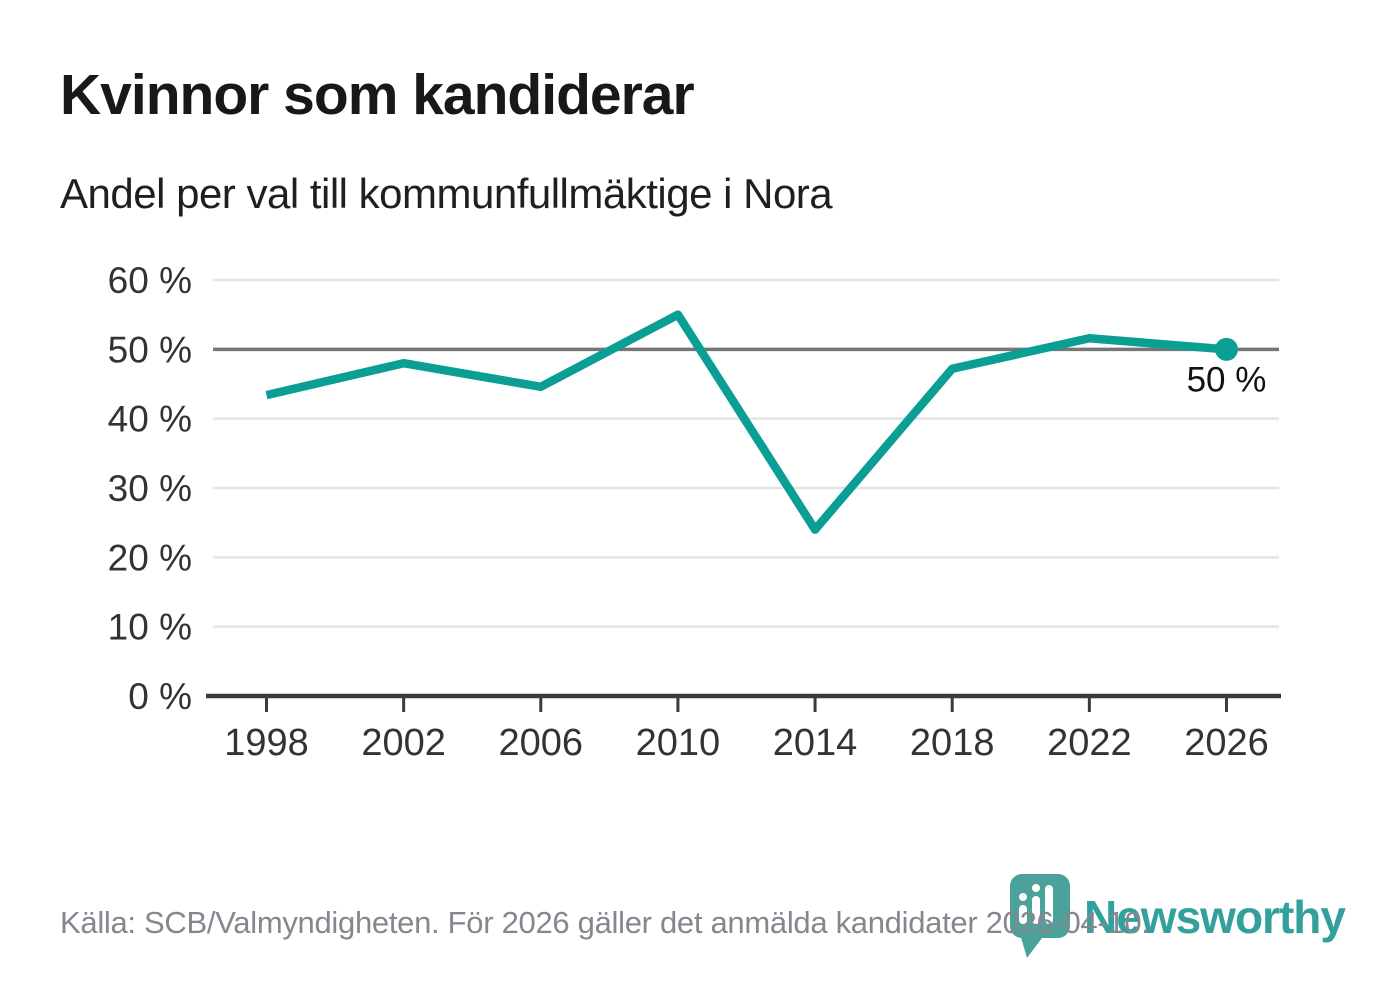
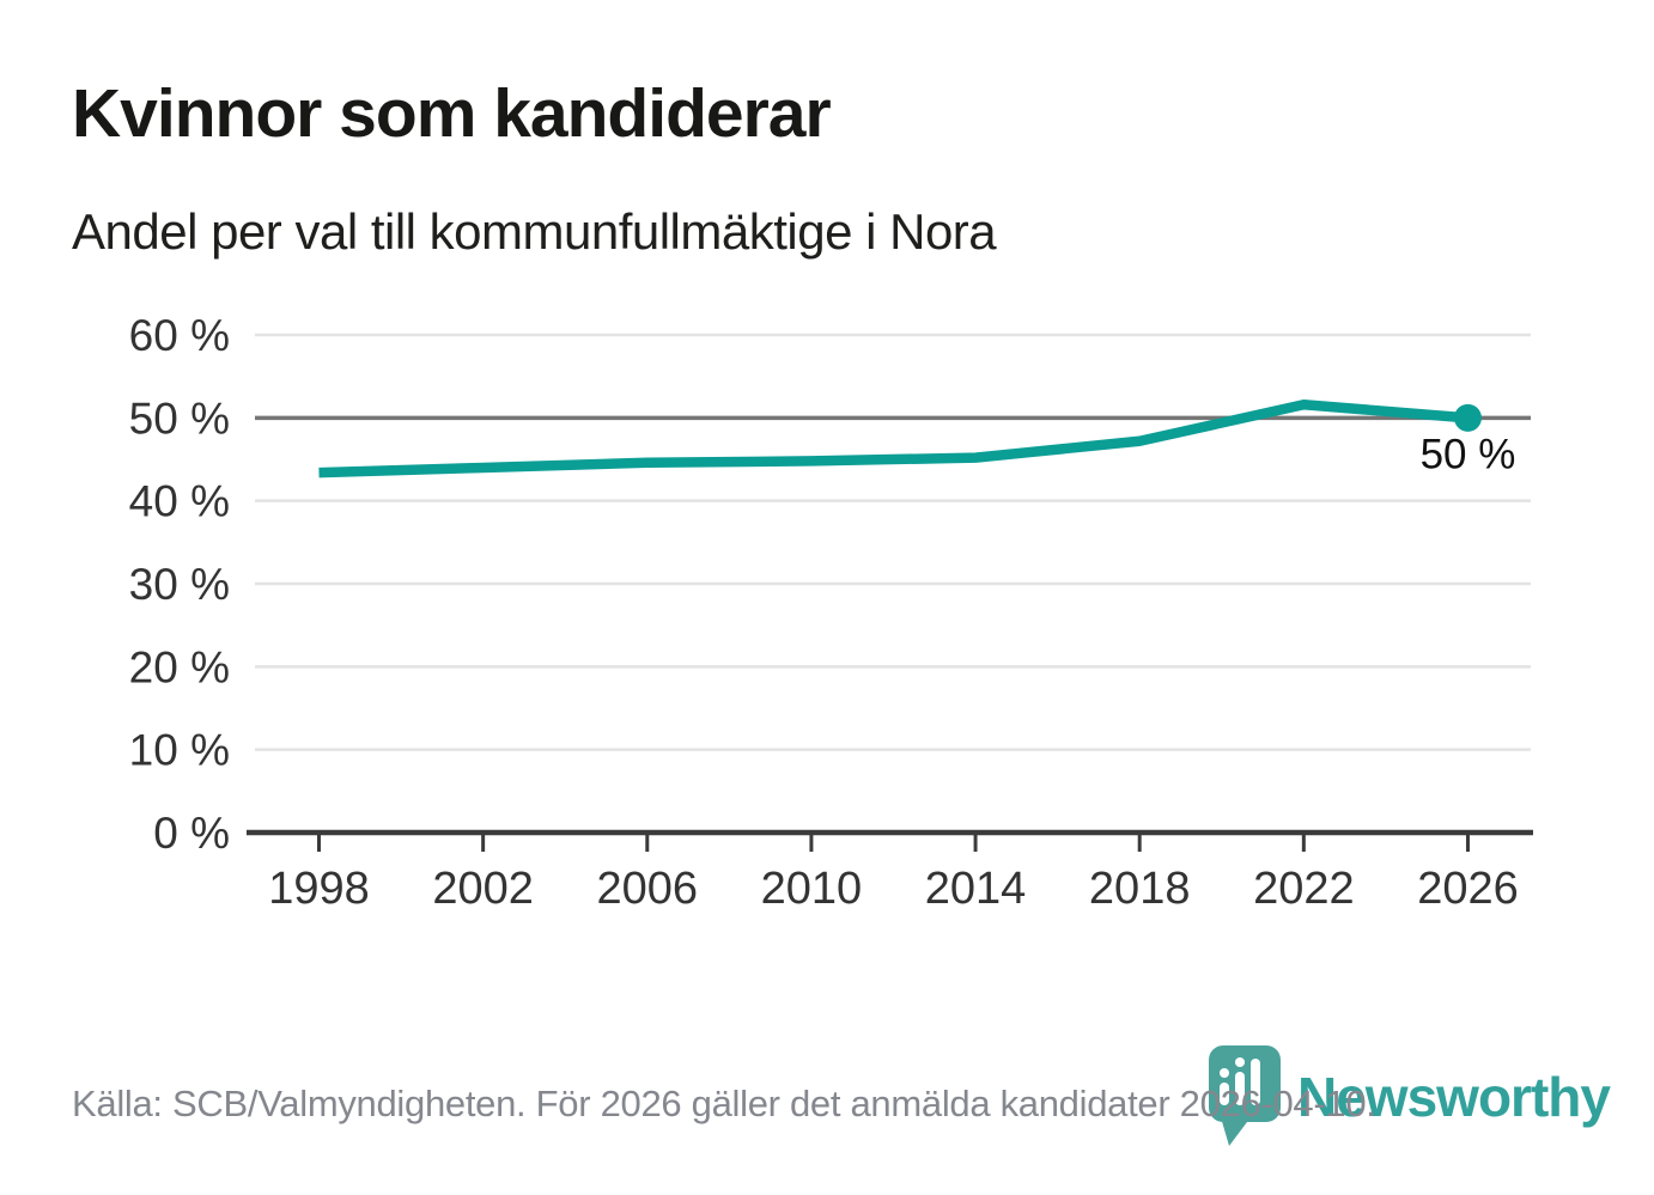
2002: 48% -> 44%
2010: 55% -> 45%
2014: 24% -> 45%
